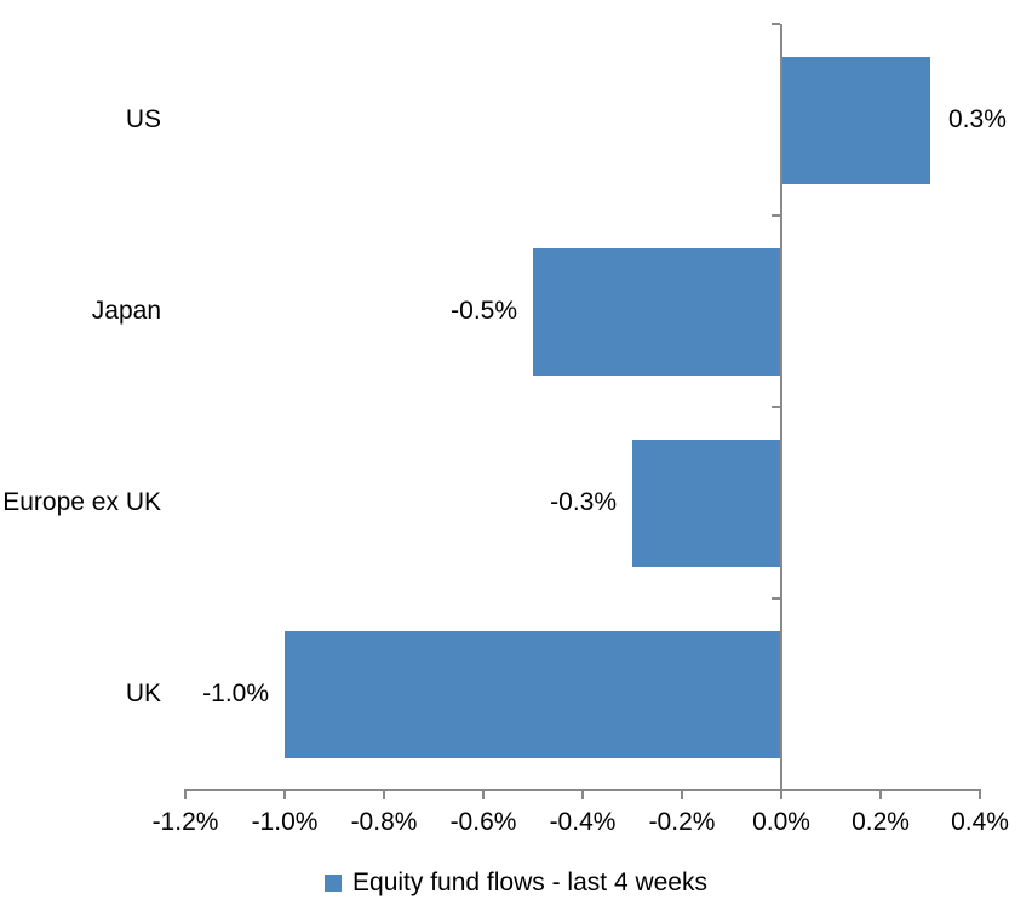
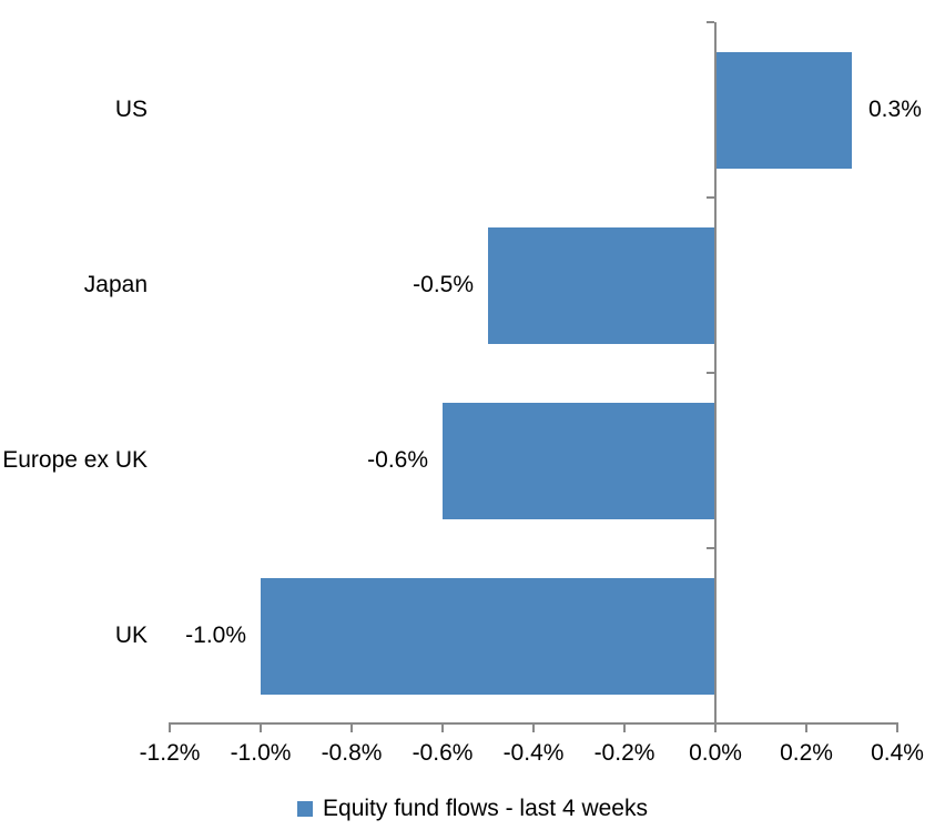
Europe ex UK: -0.3% -> -0.6%
